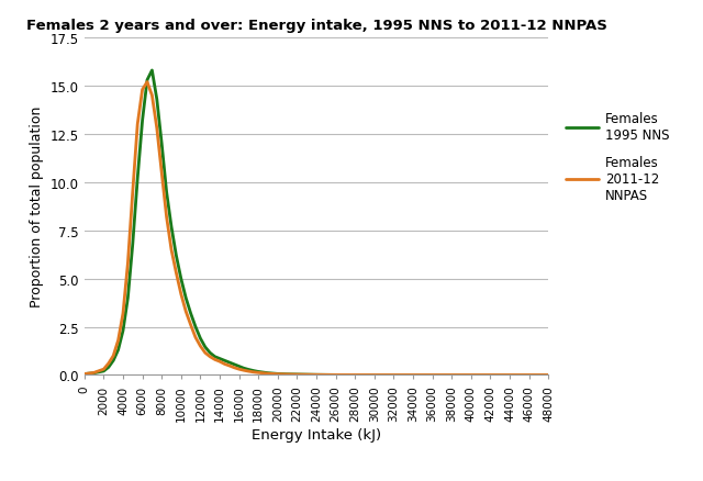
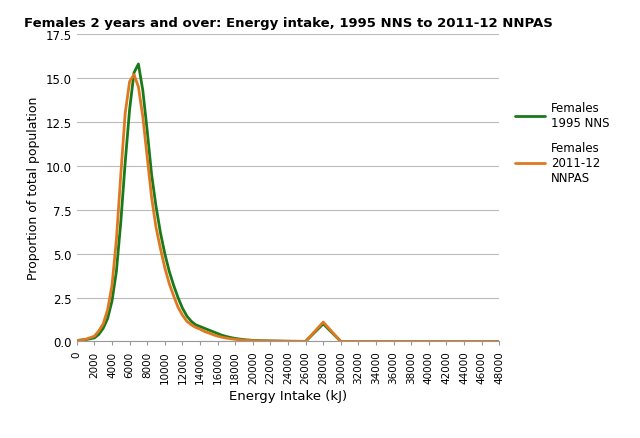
Females 1995 NNS/28000: 0.0 -> 1.0
Females 2011-12 NNPAS/28000: 0.0 -> 1.1
